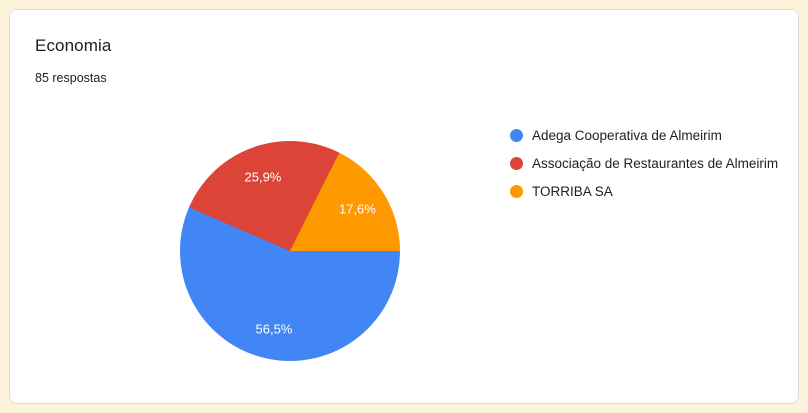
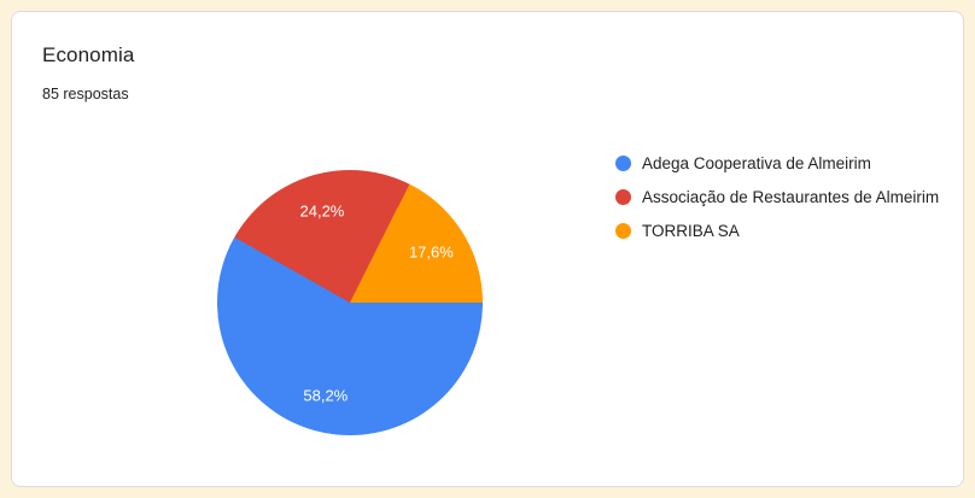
Adega Cooperativa de Almeirim: 56,5% -> 58,2%
Associação de Restaurantes de Almeirim: 25,9% -> 24,2%
